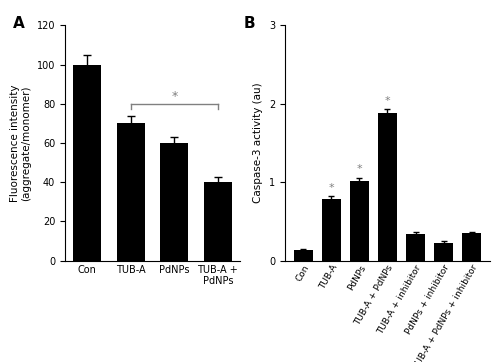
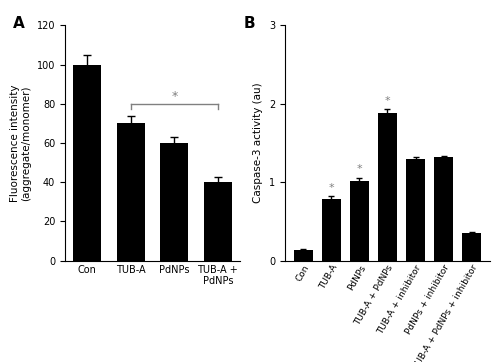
TUB-A + inhibitor: 0.34 -> 1.30
PdNPs + inhibitor: 0.23 -> 1.32
